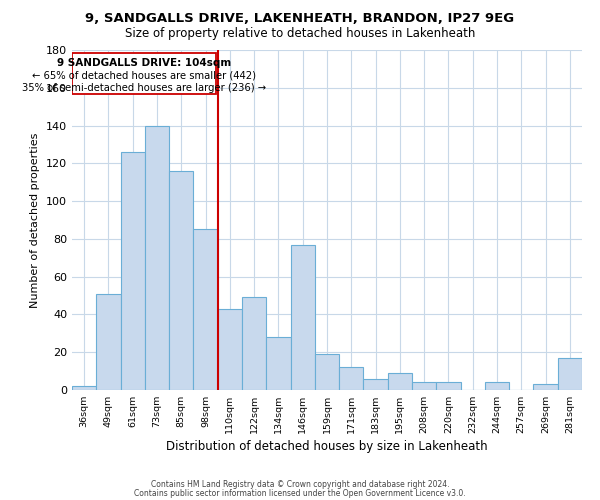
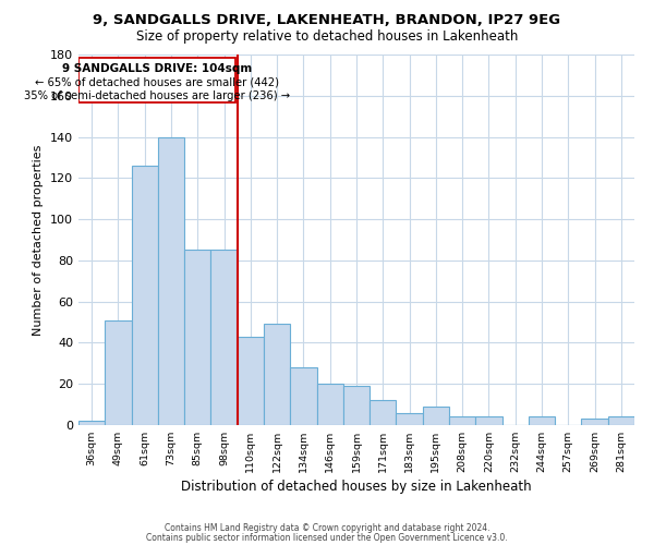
85sqm: 116 -> 85
146sqm: 77 -> 20
281sqm: 17 -> 4
